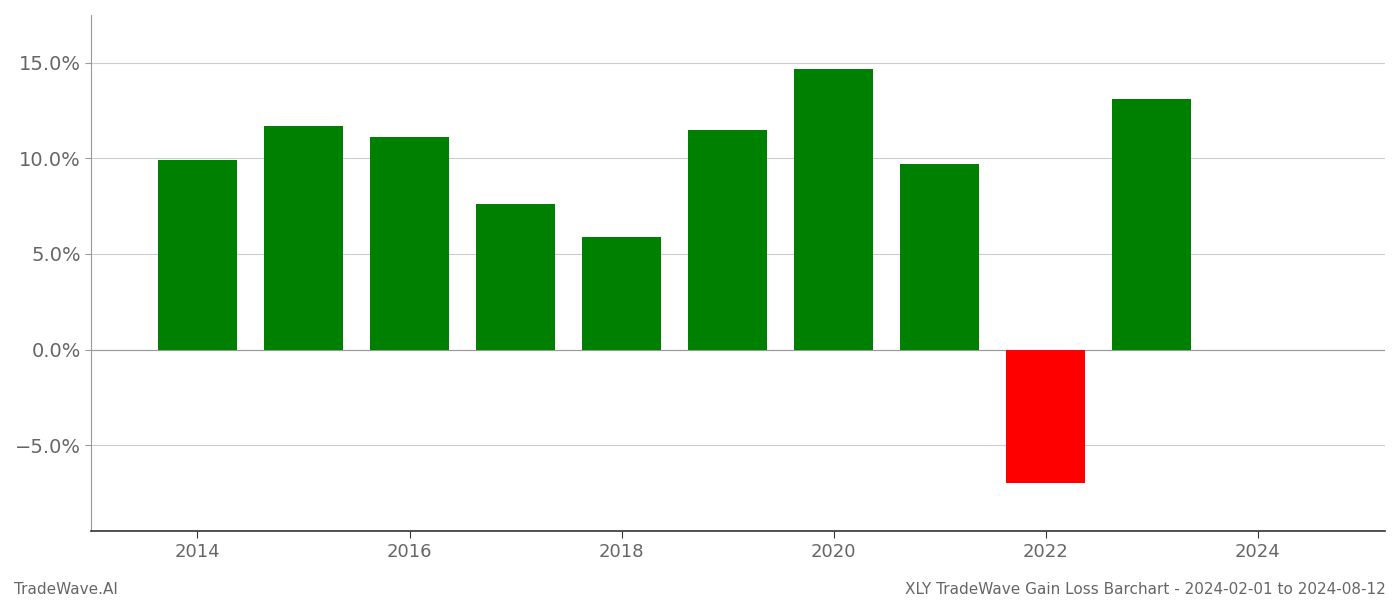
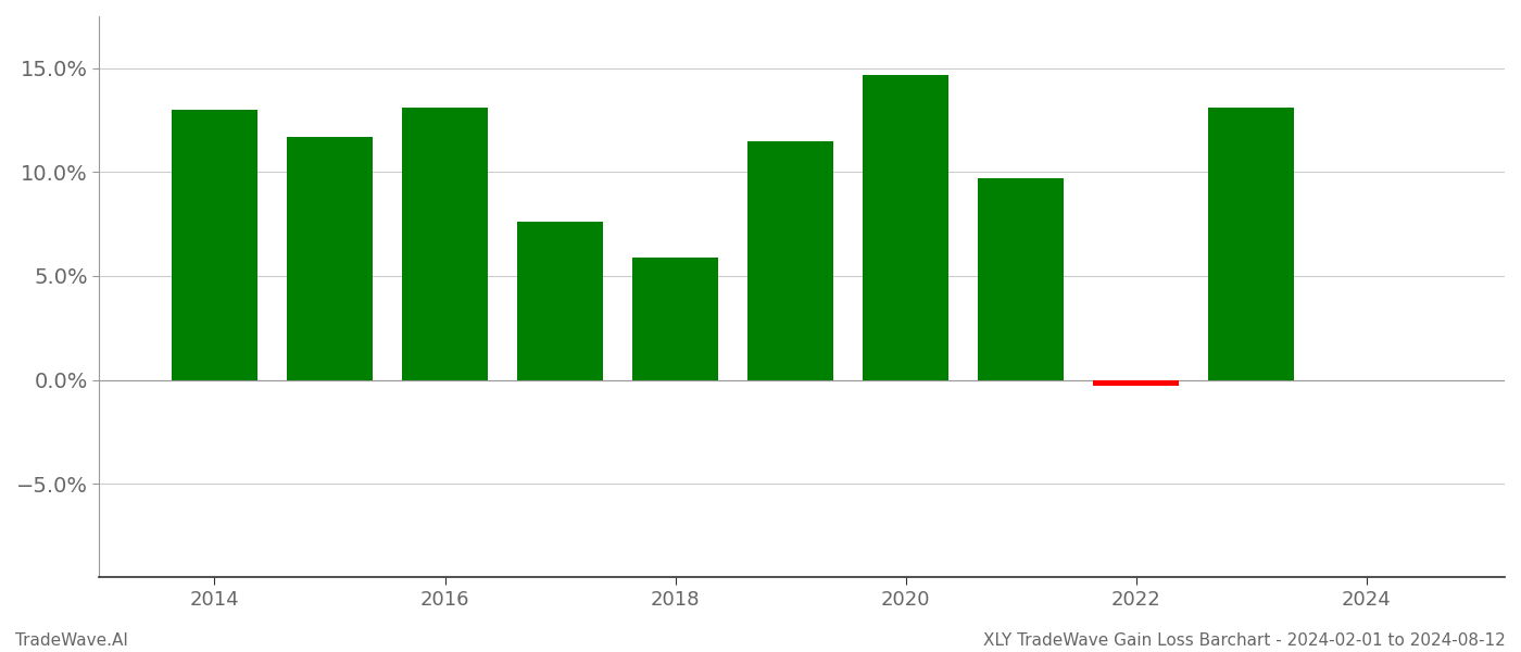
2014: 9.9% -> 13.0%
2016: 11.1% -> 13.1%
2022: -7.0% -> -0.3%
